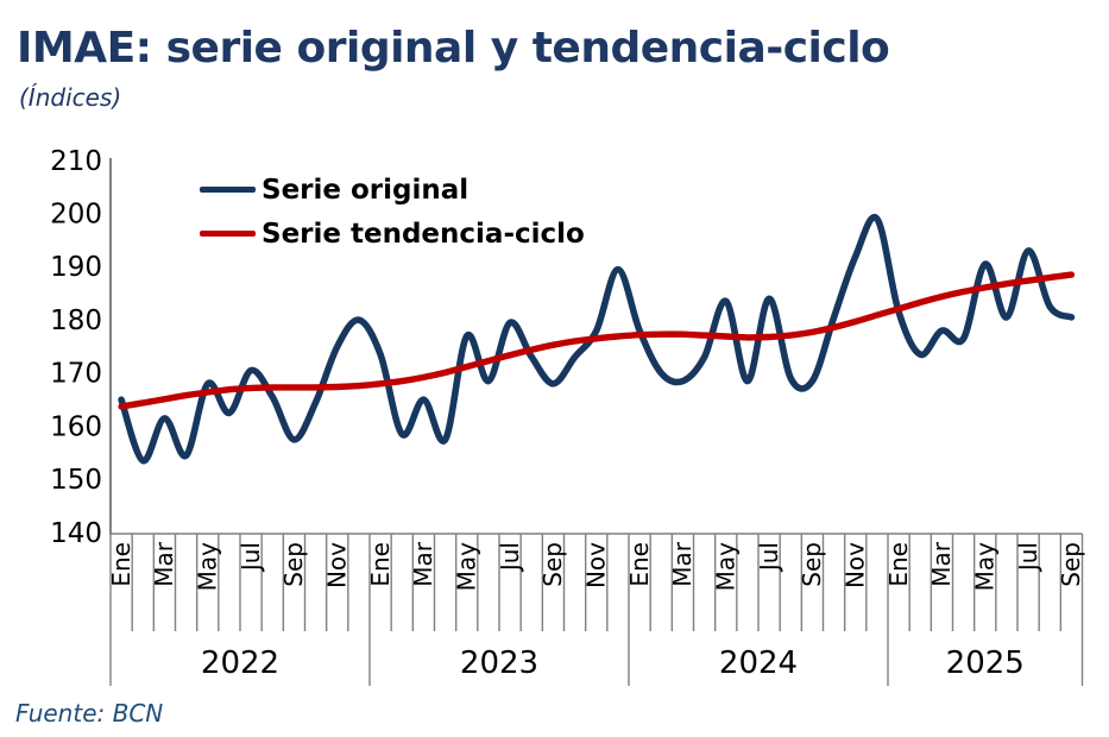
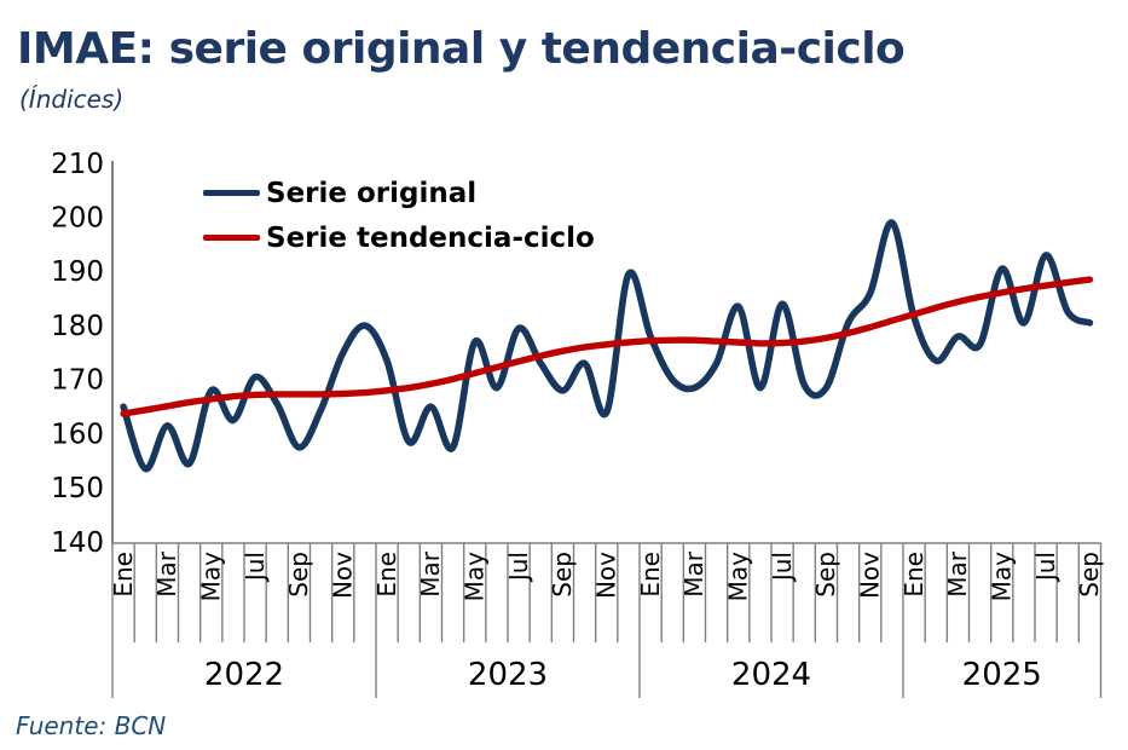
Serie original/Nov 2023: 178 -> 164
Serie original/Nov 2024: 192 -> 186
